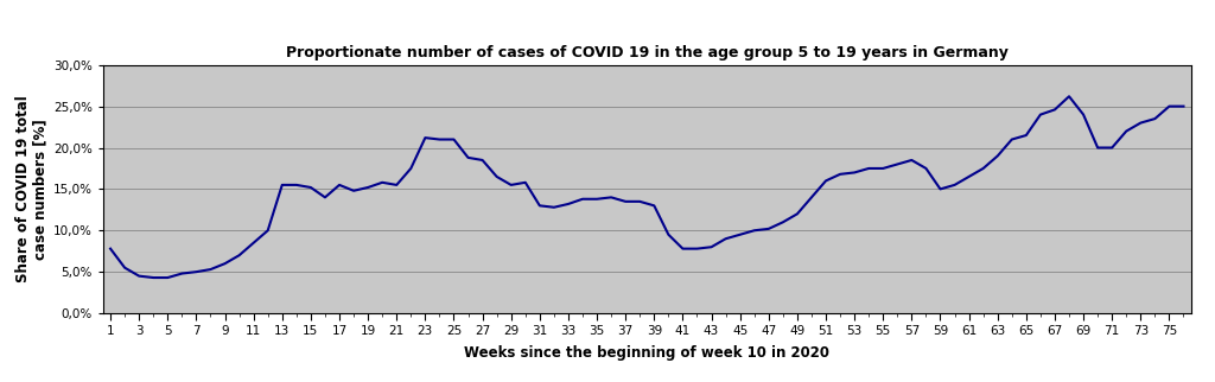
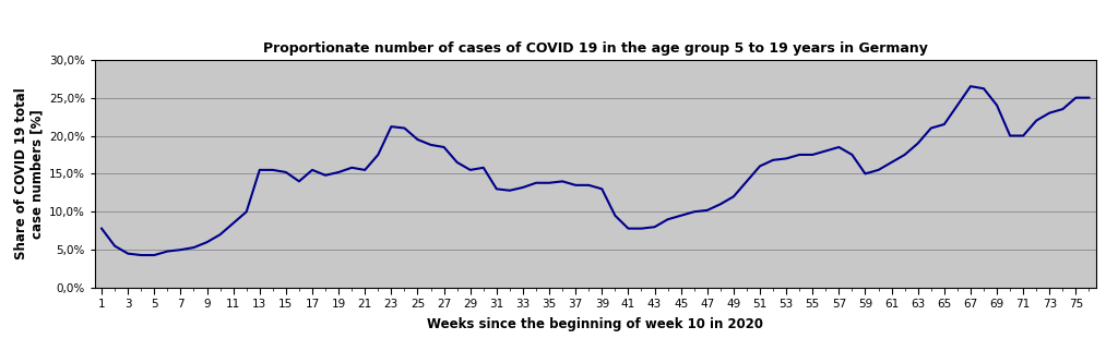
25: 21,0% -> 19,5%
67: 24,6% -> 26,5%
